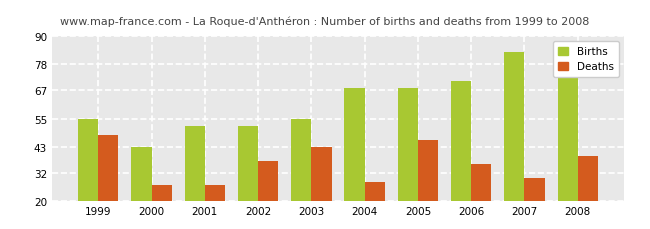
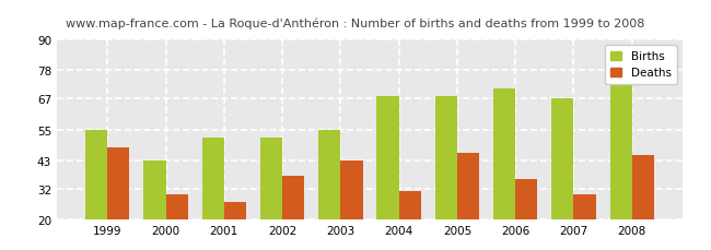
Deaths/2000: 27 -> 30
Deaths/2004: 28 -> 31
Births/2007: 83 -> 67
Deaths/2008: 39 -> 45
